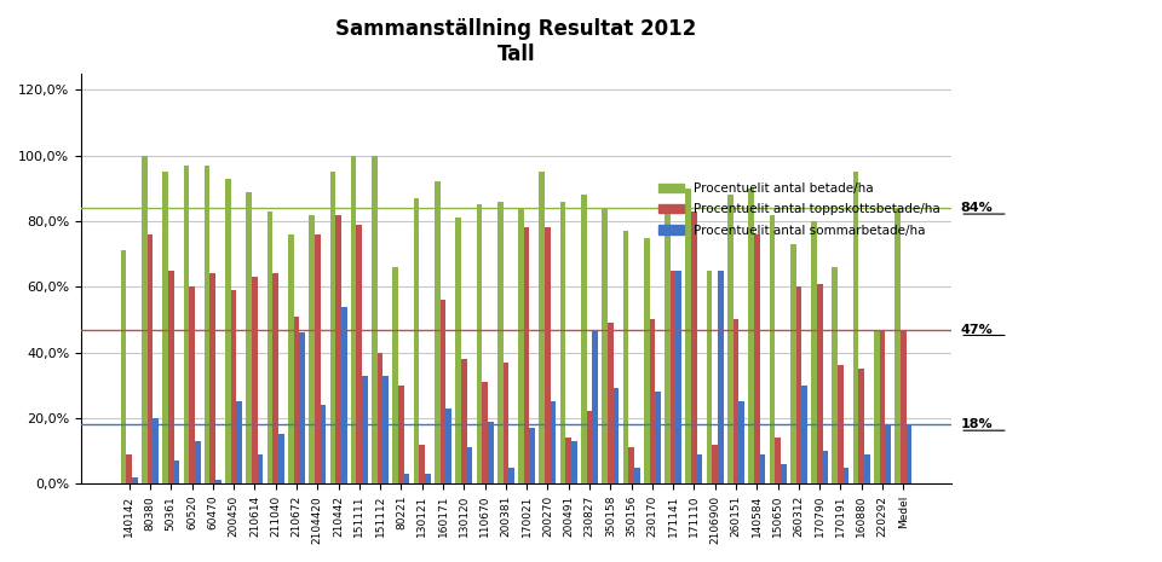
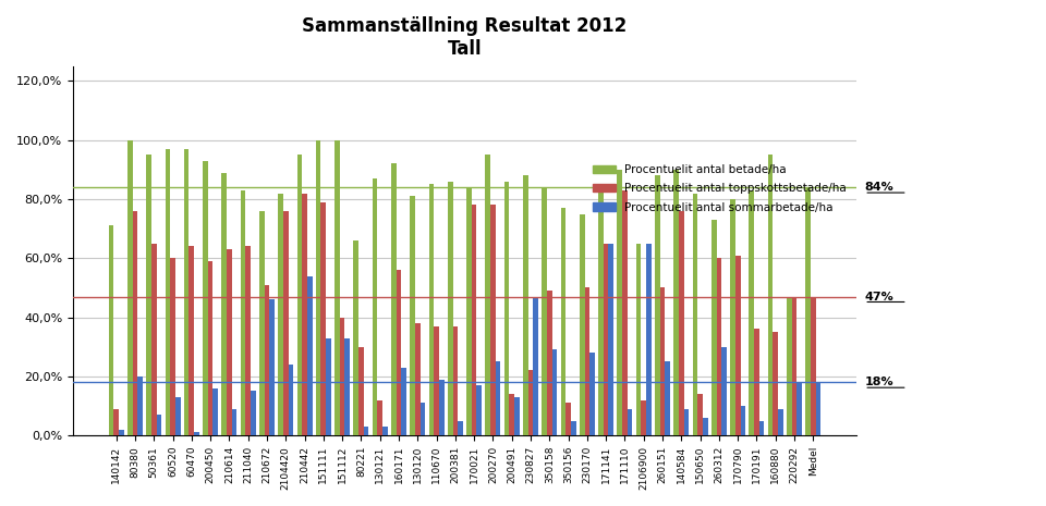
Procentuelit antal sommarbetade/ha/200450: 25% -> 16%
Procentuelit antal toppskottsbetade/ha/110670: 31% -> 37%
Procentuelit antal betade/ha/170191: 66% -> 83%
